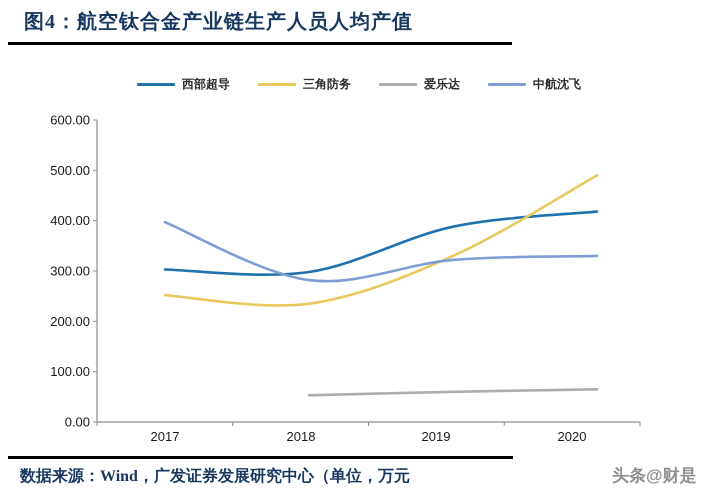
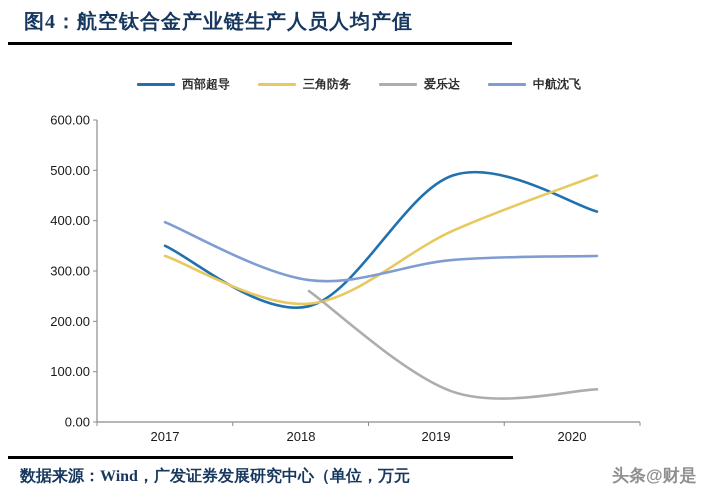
西部超导/2017: 300 -> 350
三角防务/2017: 250 -> 330
西部超导/2018: 300 -> 230
爱乐达/2018: 50 -> 260
西部超导/2019: 390 -> 490
三角防务/2019: 330 -> 380
